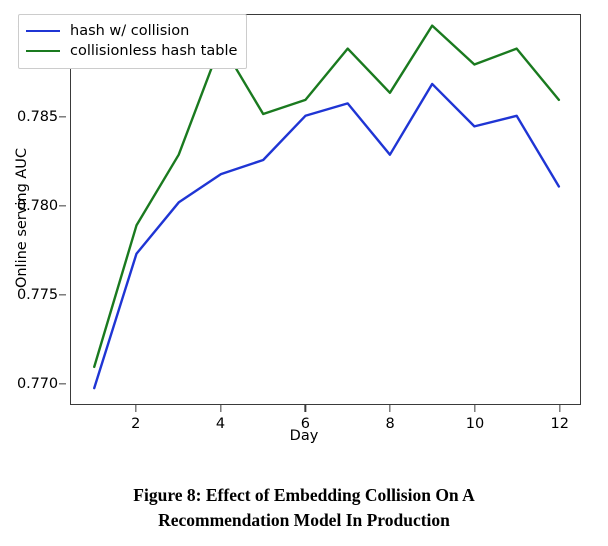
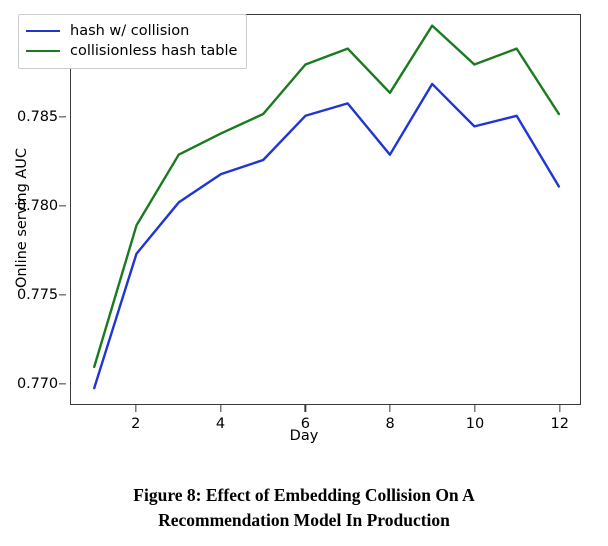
collisionless hash table/4: 0.7892 -> 0.7841
collisionless hash table/6: 0.7860 -> 0.7880
collisionless hash table/12: 0.7860 -> 0.7852
